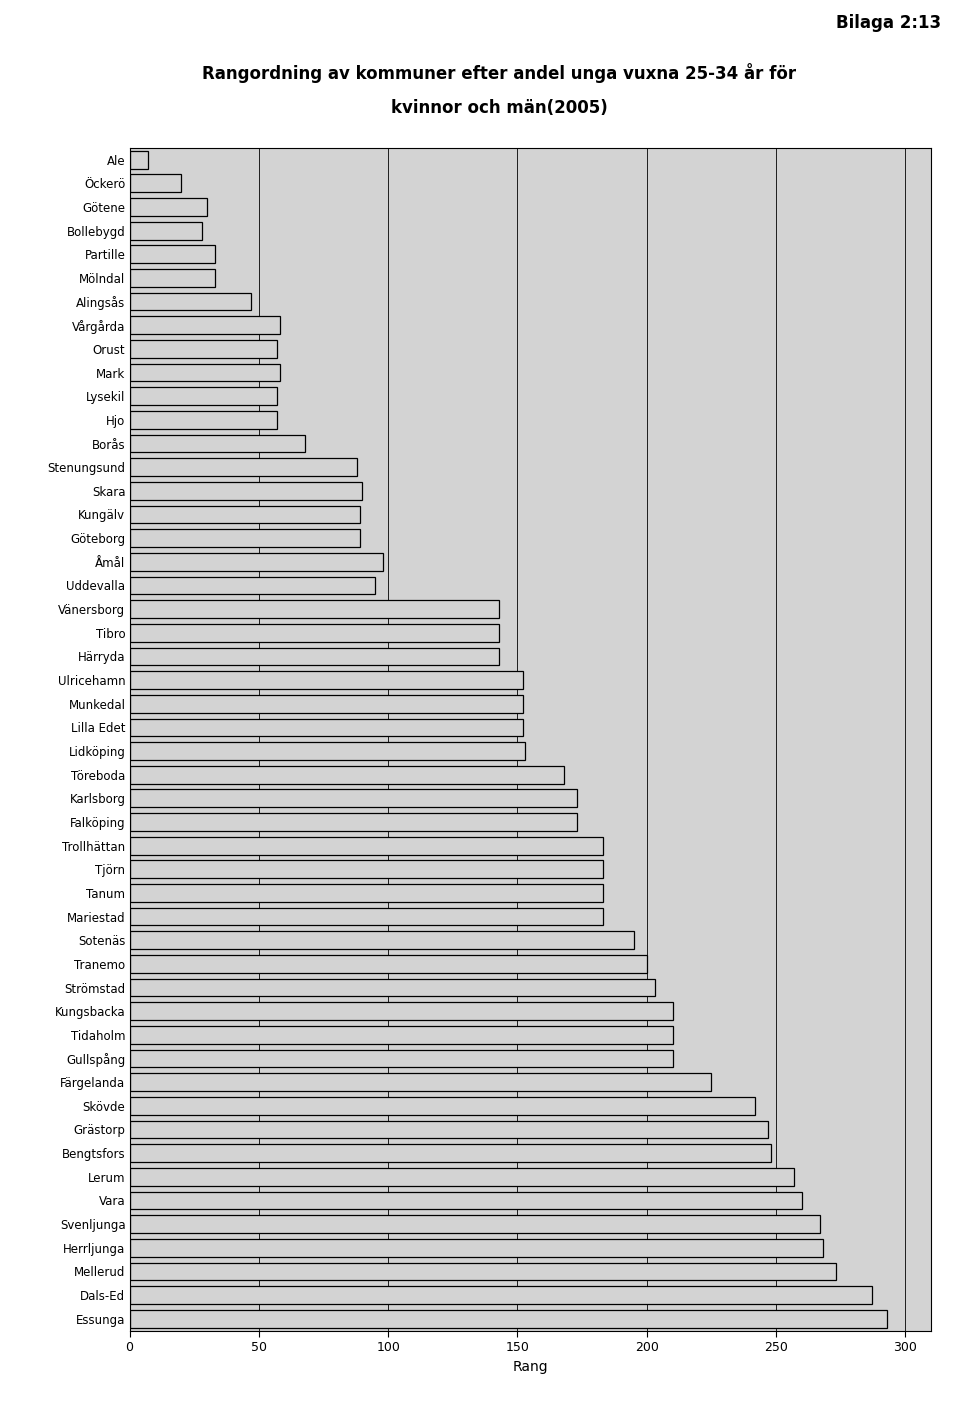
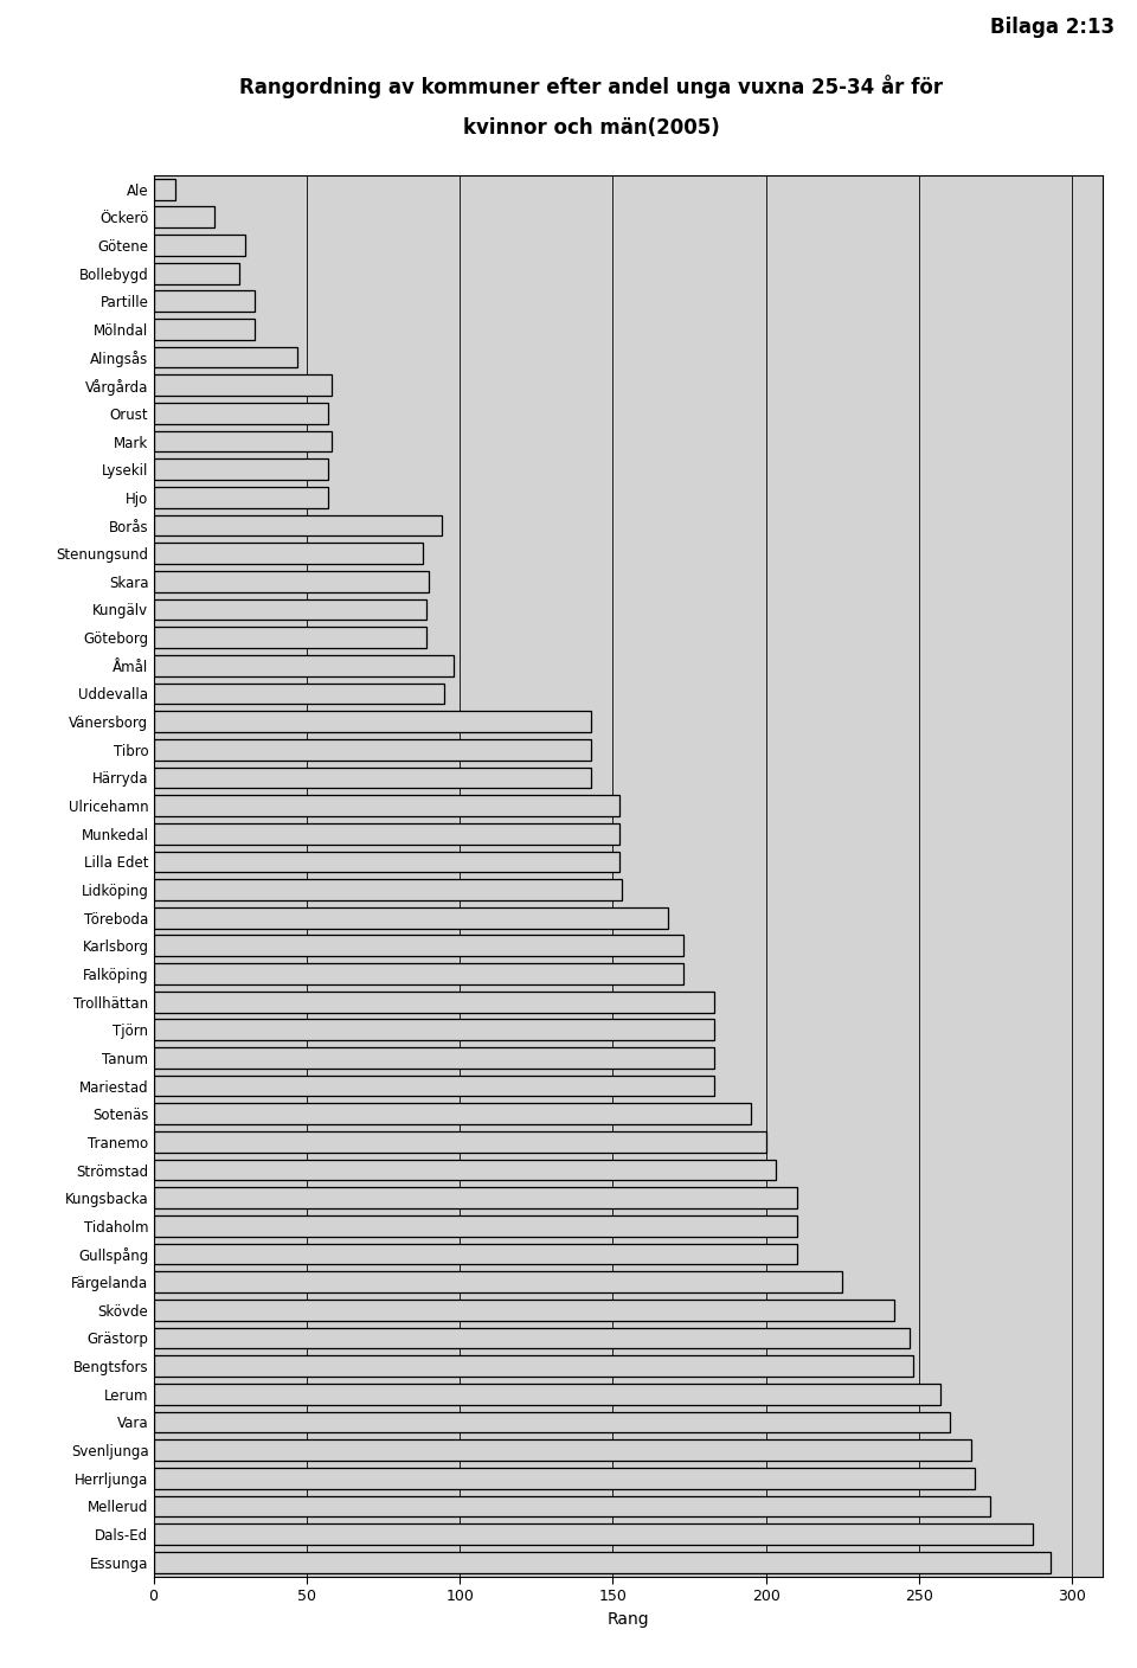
Borås: 68 -> 94
